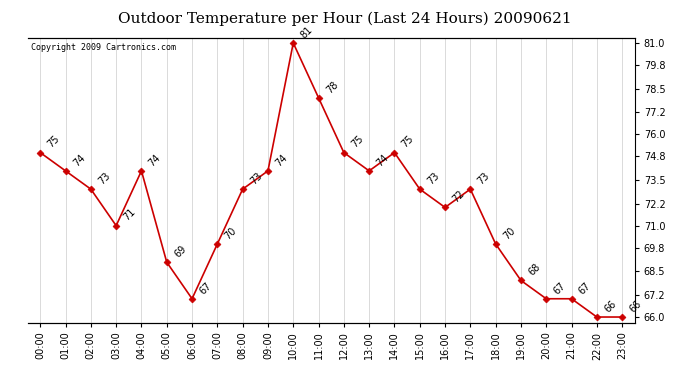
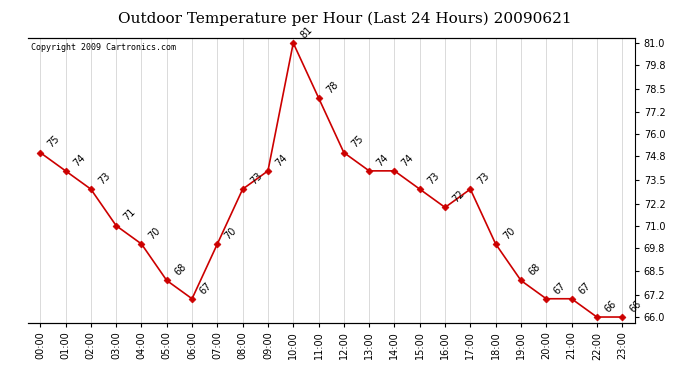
04:00: 74 -> 70
05:00: 69 -> 68
14:00: 75 -> 74
